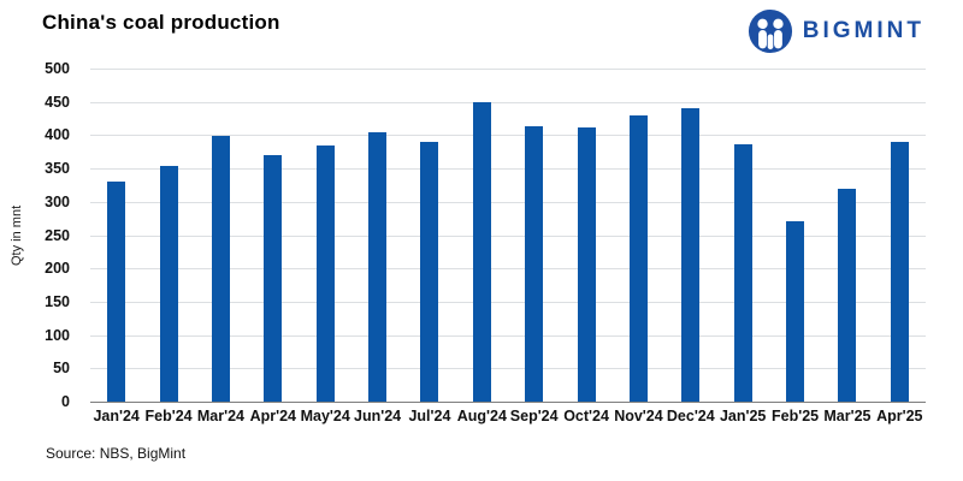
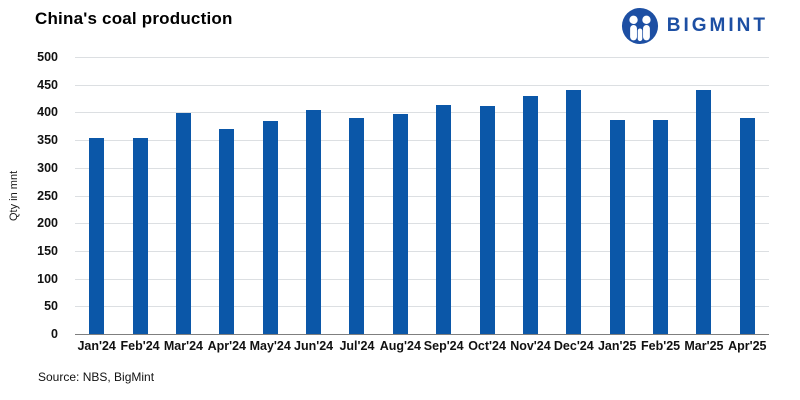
Jan'24: 330 -> 350
Aug'24: 450 -> 400
Feb'25: 270 -> 390
Mar'25: 320 -> 440
